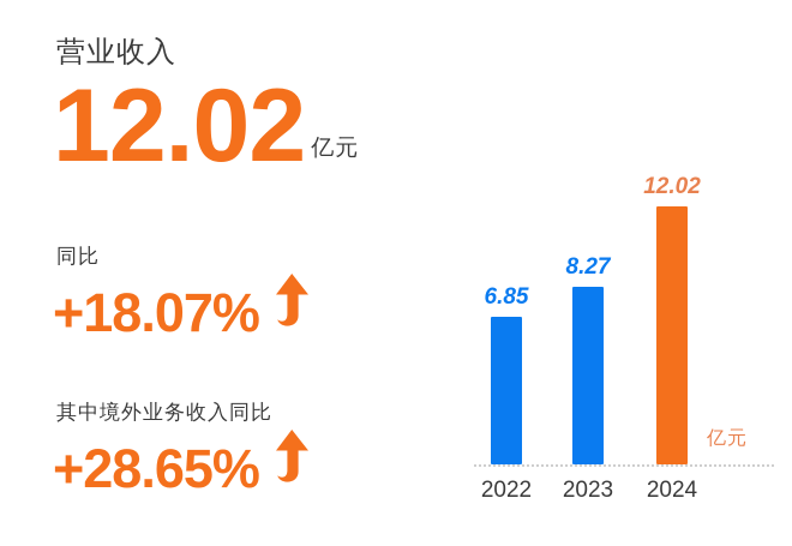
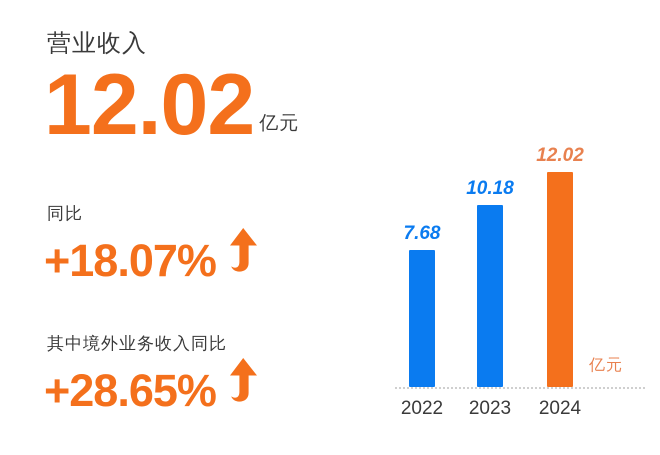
2022: 6.85 -> 7.68
2023: 8.27 -> 10.18
